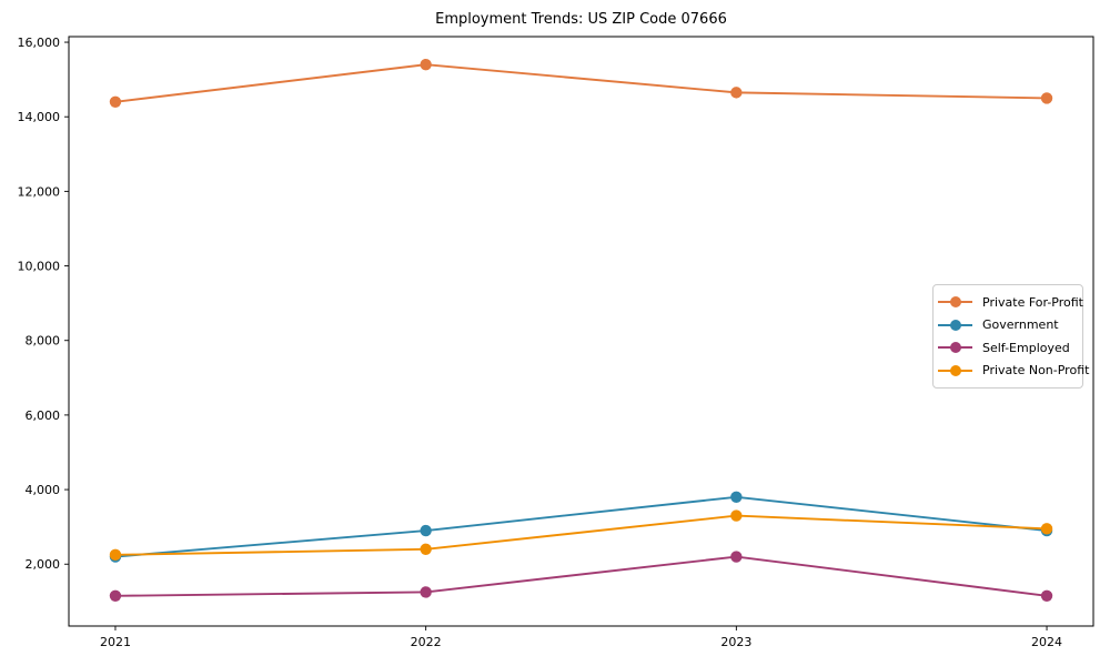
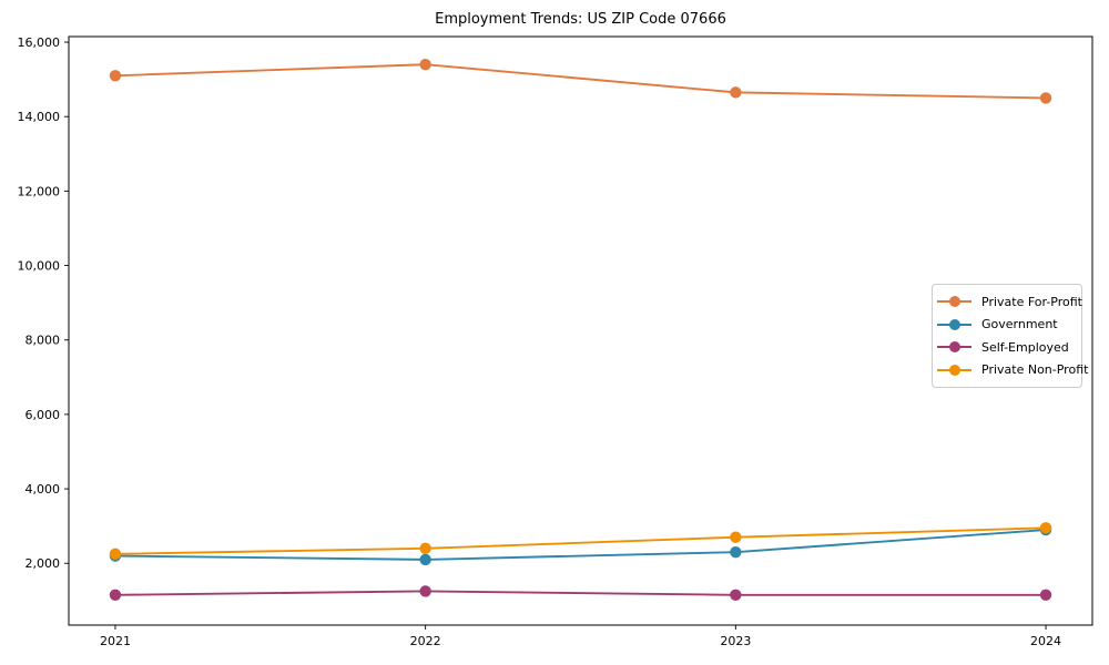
Private For-Profit/2021: 14400 -> 15100
Government/2022: 2900 -> 2100
Government/2023: 3800 -> 2300
Self-Employed/2023: 2200 -> 1200
Private Non-Profit/2023: 3300 -> 2700
